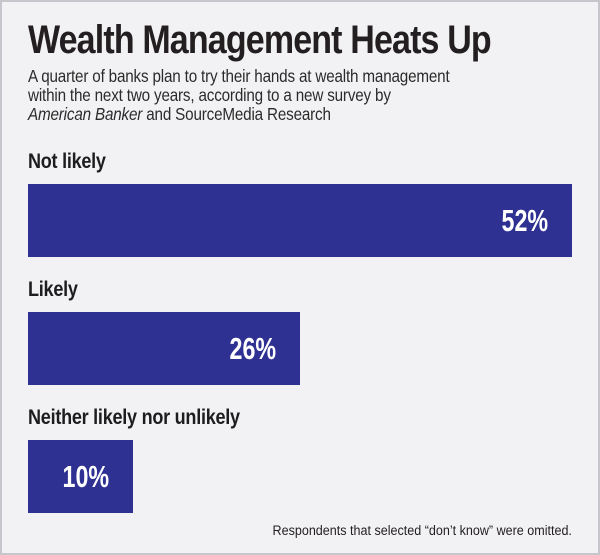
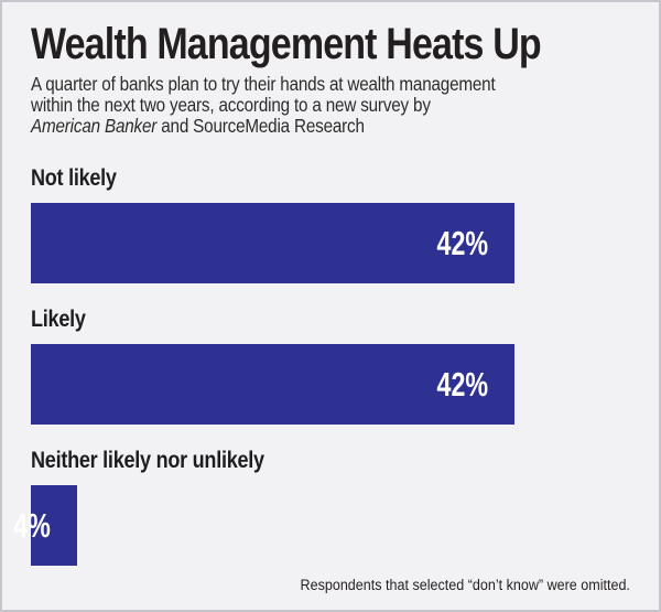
Not likely: 52% -> 42%
Likely: 26% -> 42%
Neither likely nor unlikely: 10% -> 4%
